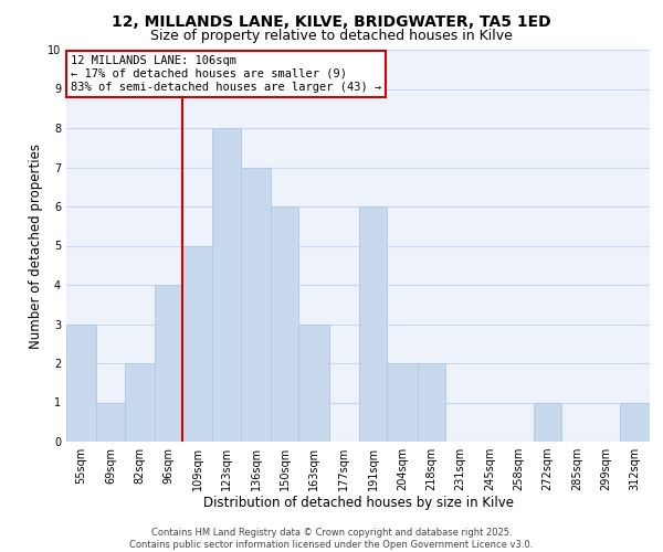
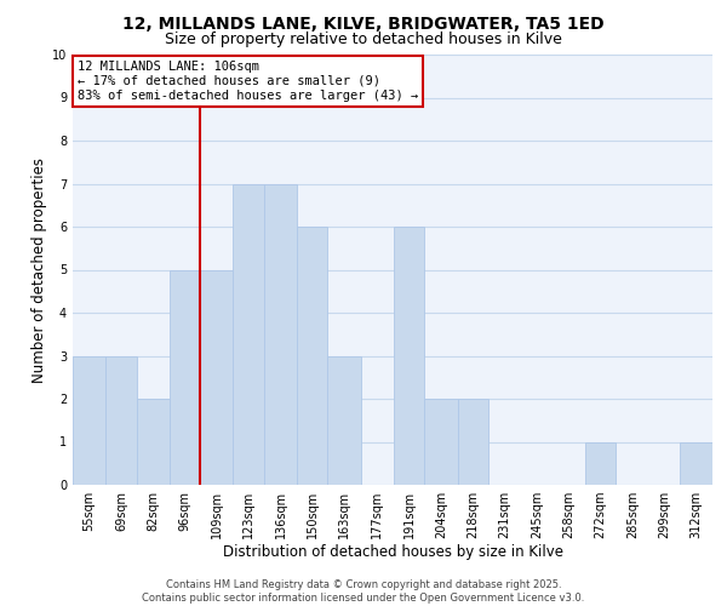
69sqm: 1 -> 3
96sqm: 4 -> 5
123sqm: 8 -> 7
